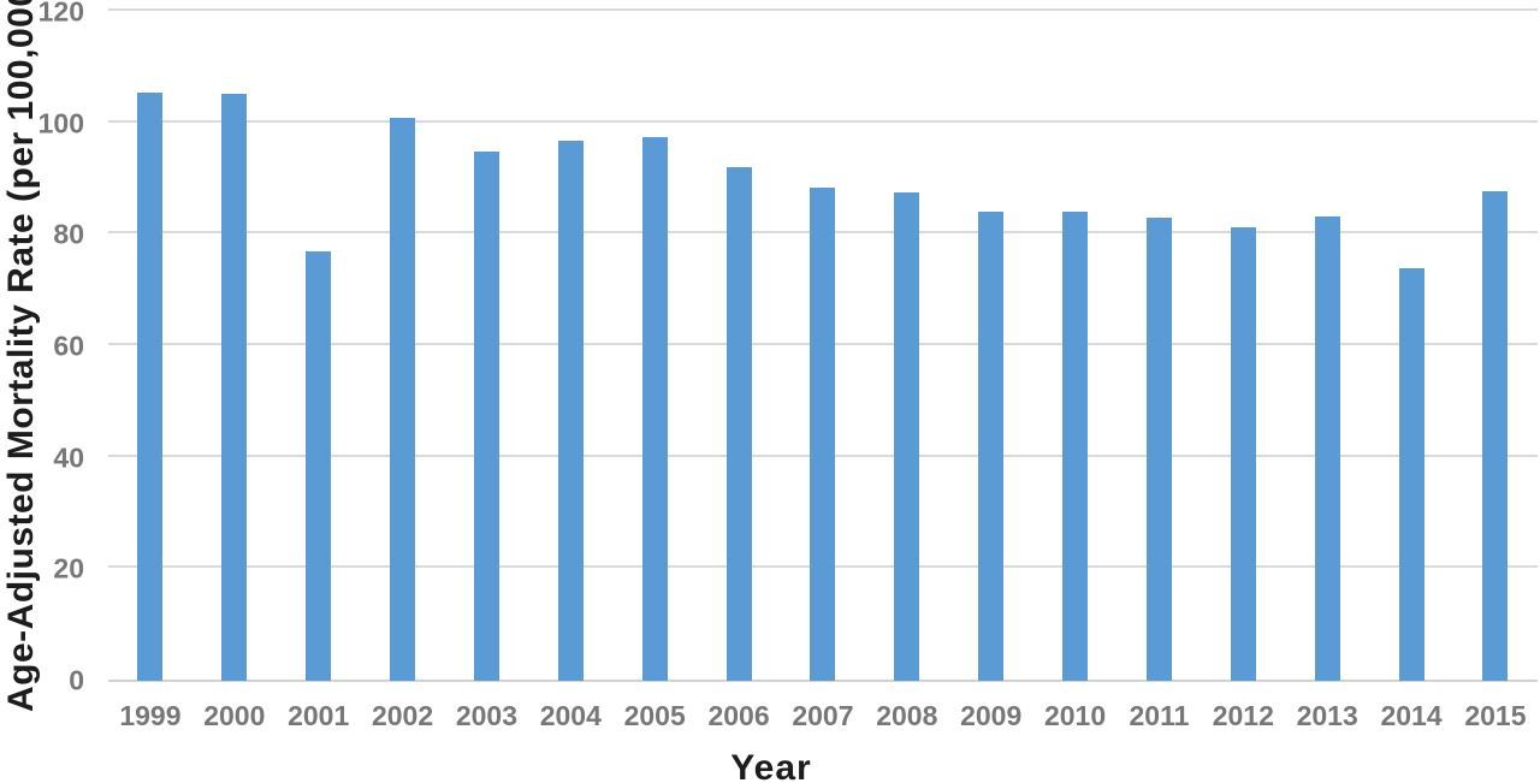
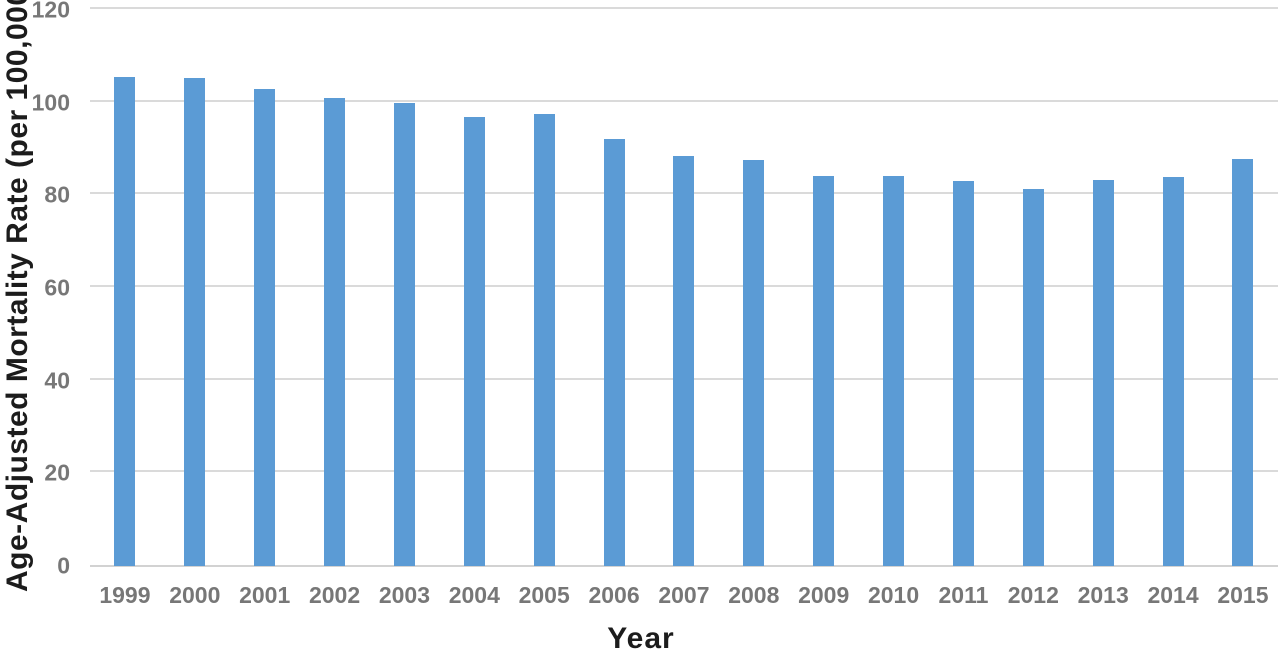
2001: 77 -> 103
2003: 95 -> 100
2014: 74 -> 84
